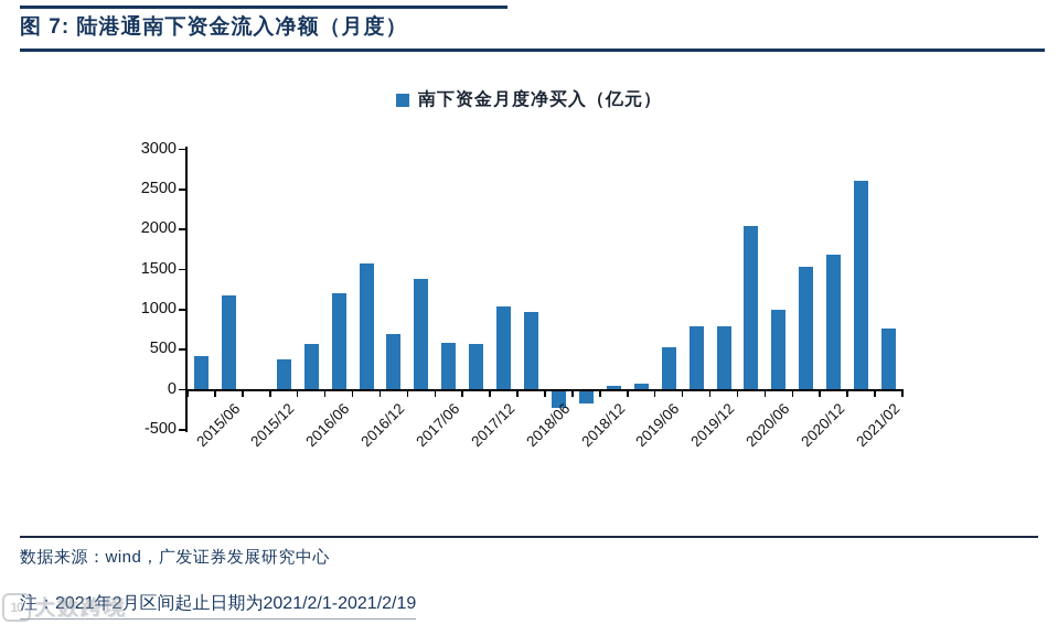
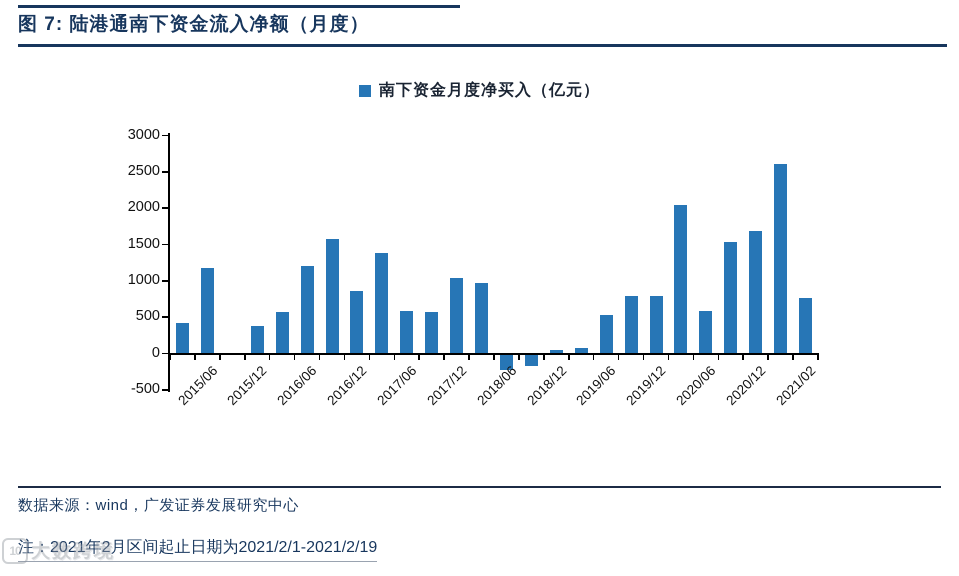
2016/12: 700 -> 900
2020/06: 1000 -> 600
